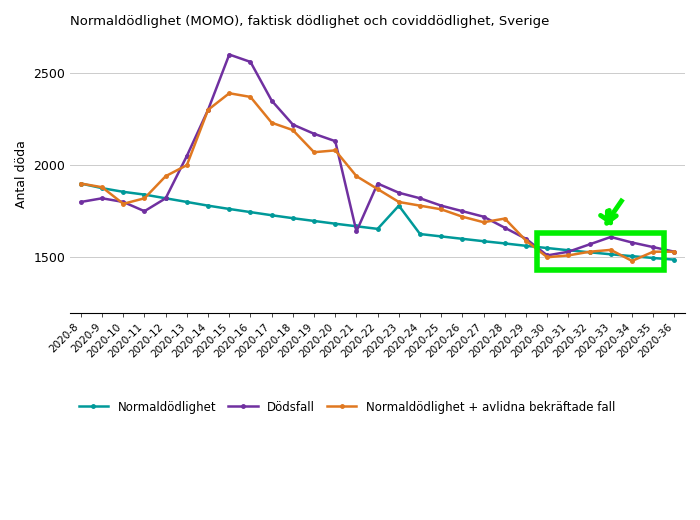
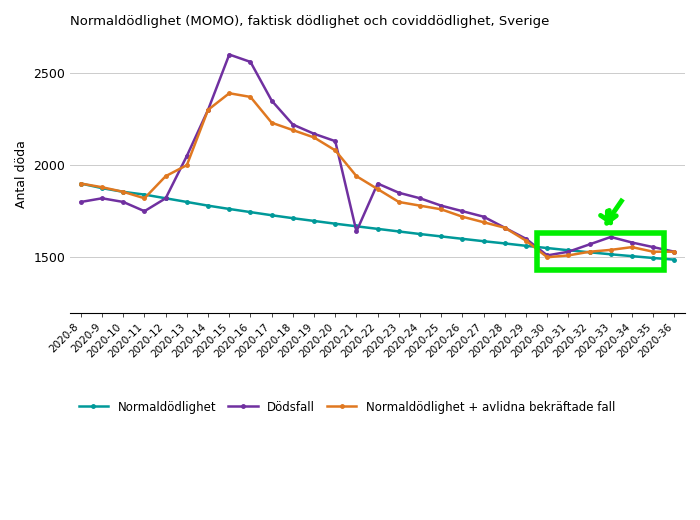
Normaldödlighet + avlidna bekräftade fall/2020-10: 1790 -> 1860
Normaldödlighet + avlidna bekräftade fall/2020-19: 2070 -> 2150
Normaldödlighet/2020-23: 1780 -> 1640
Normaldödlighet + avlidna bekräftade fall/2020-28: 1710 -> 1660
Normaldödlighet + avlidna bekräftade fall/2020-34: 1480 -> 1560
